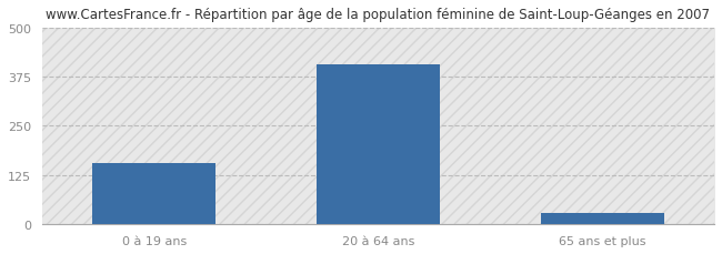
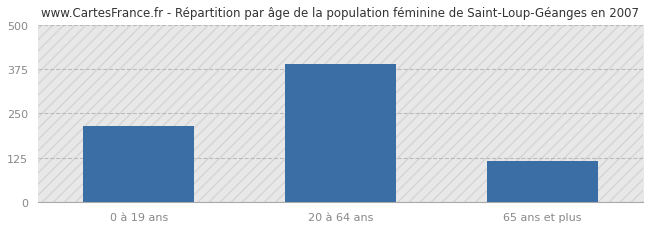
0 à 19 ans: 155 -> 215
20 à 64 ans: 405 -> 390
65 ans et plus: 30 -> 115
